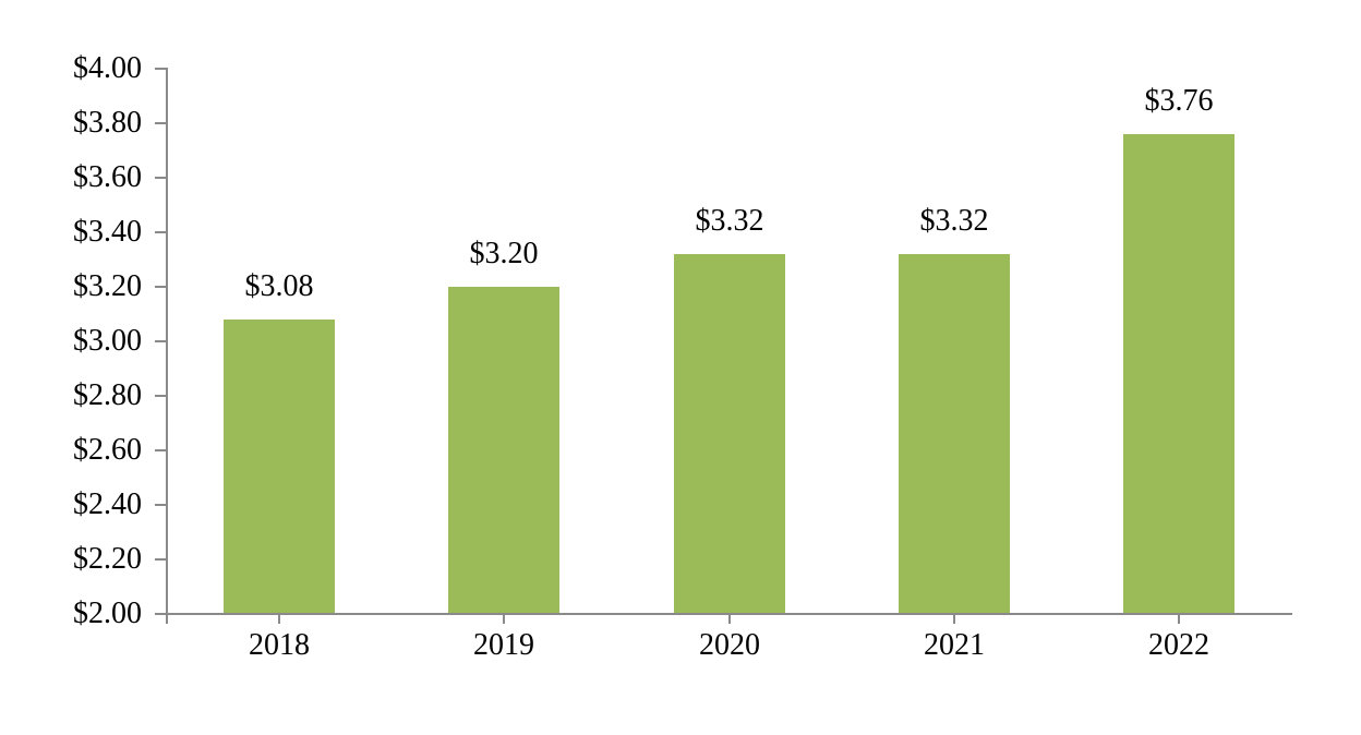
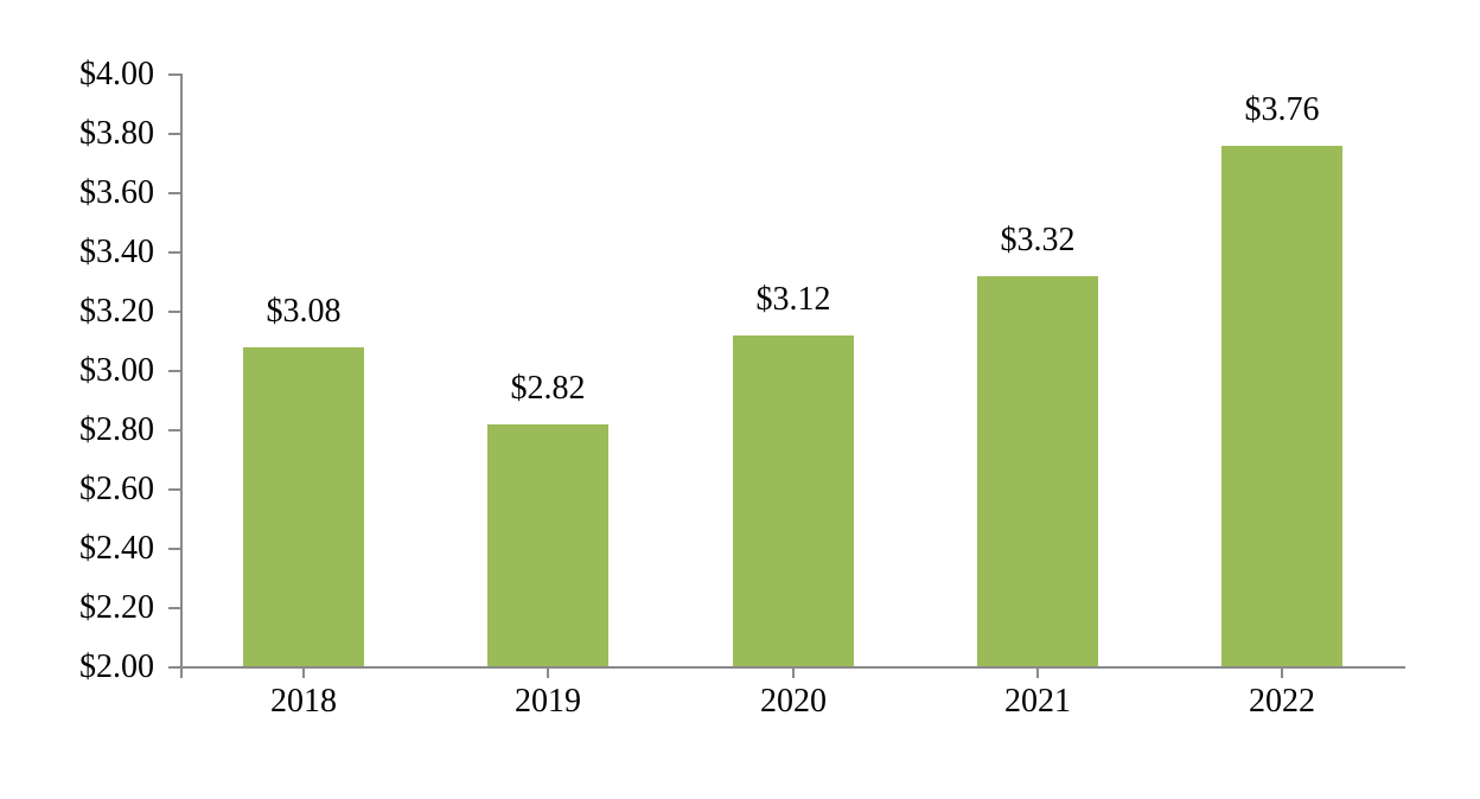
2019: $3.20 -> $2.82
2020: $3.32 -> $3.12
